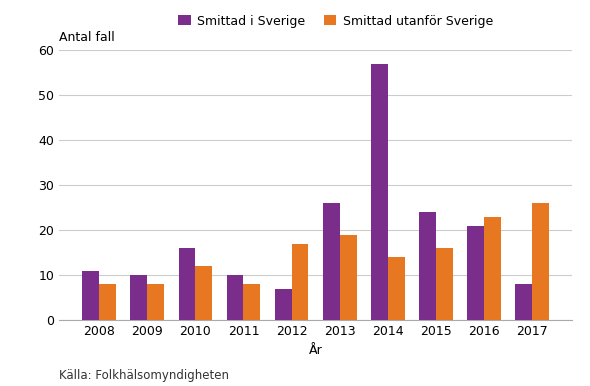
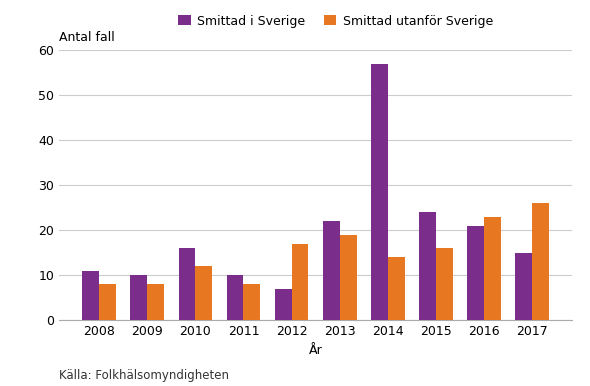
Smittad i Sverige/2013: 26 -> 22
Smittad i Sverige/2017: 8 -> 15
